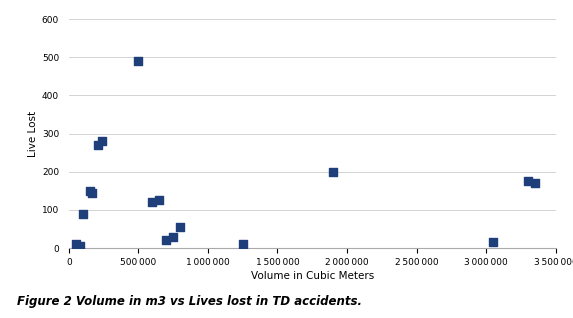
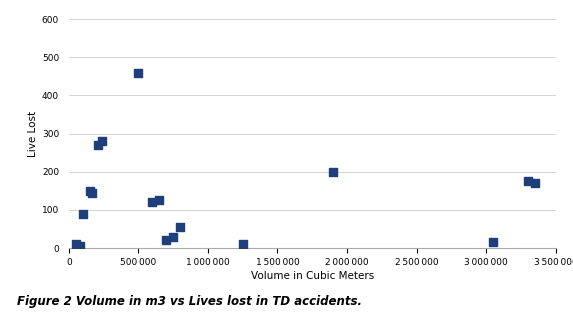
500 000: 490 -> 460
